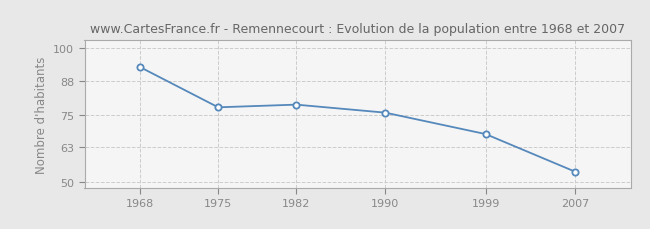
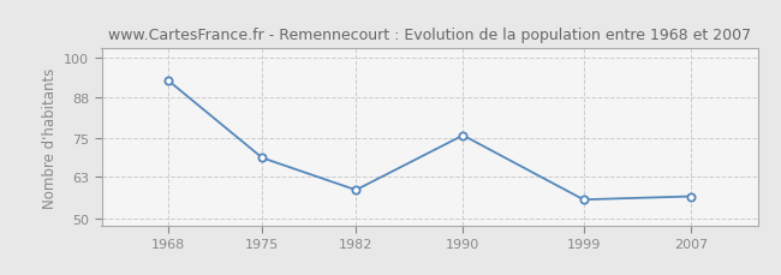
1975: 78 -> 69
1982: 79 -> 59
1999: 68 -> 56
2007: 54 -> 57
